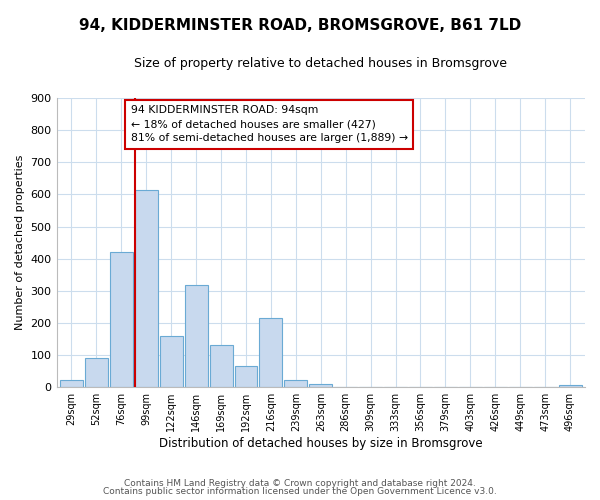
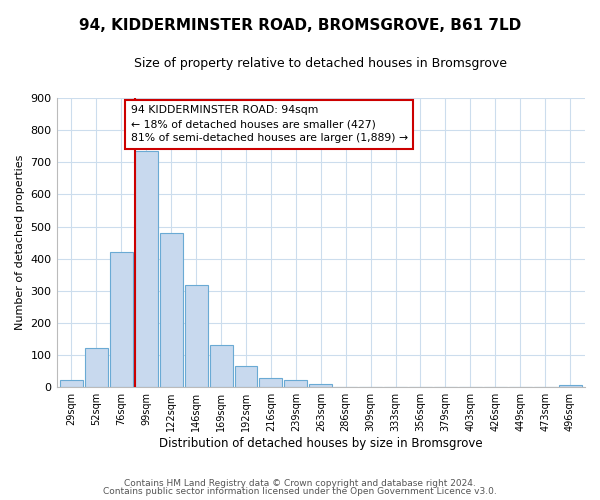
52sqm: 90 -> 122
99sqm: 615 -> 735
122sqm: 160 -> 480
216sqm: 215 -> 30
